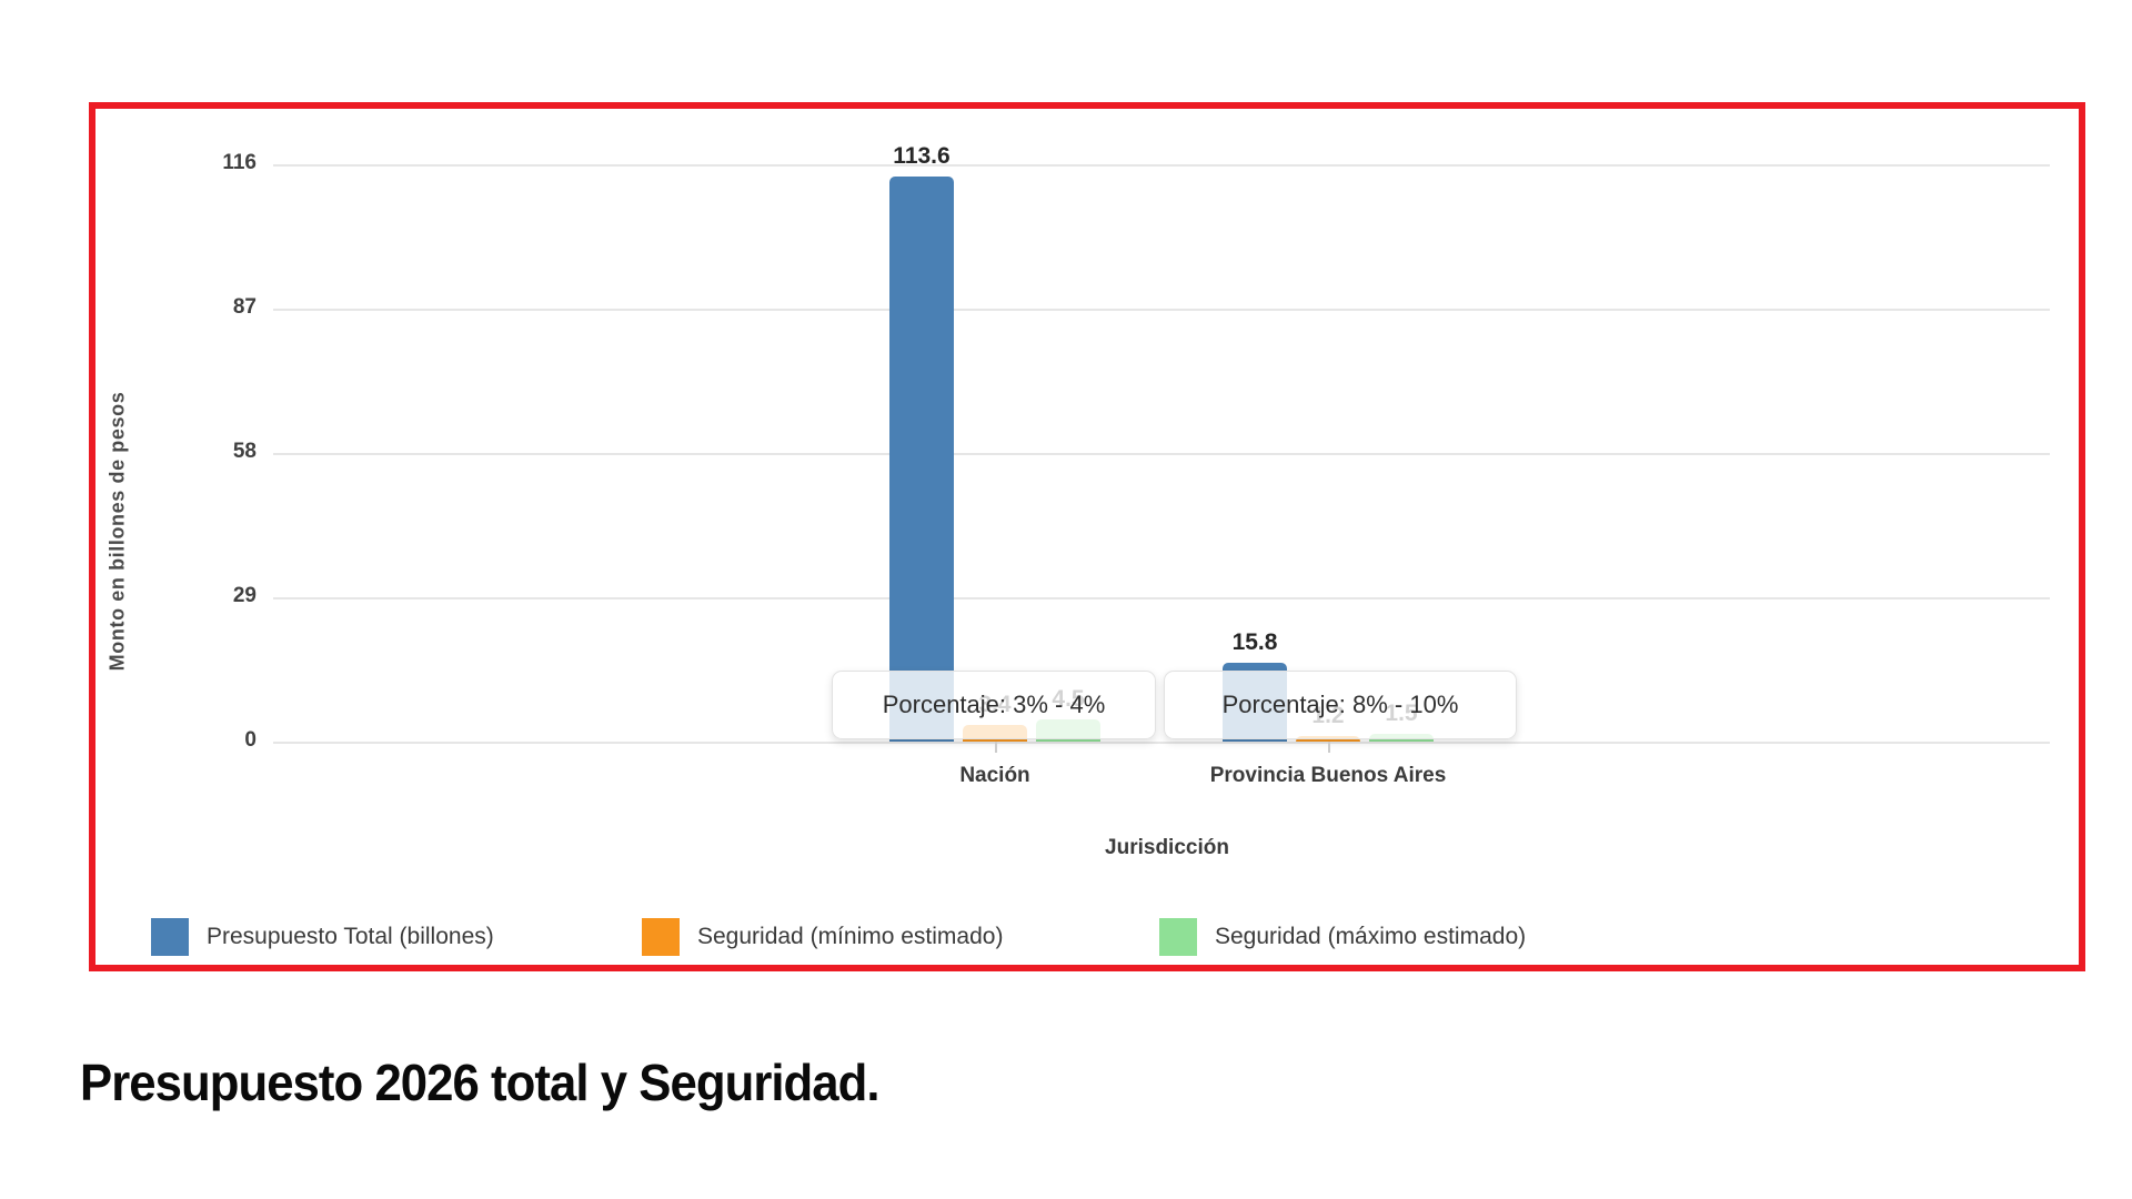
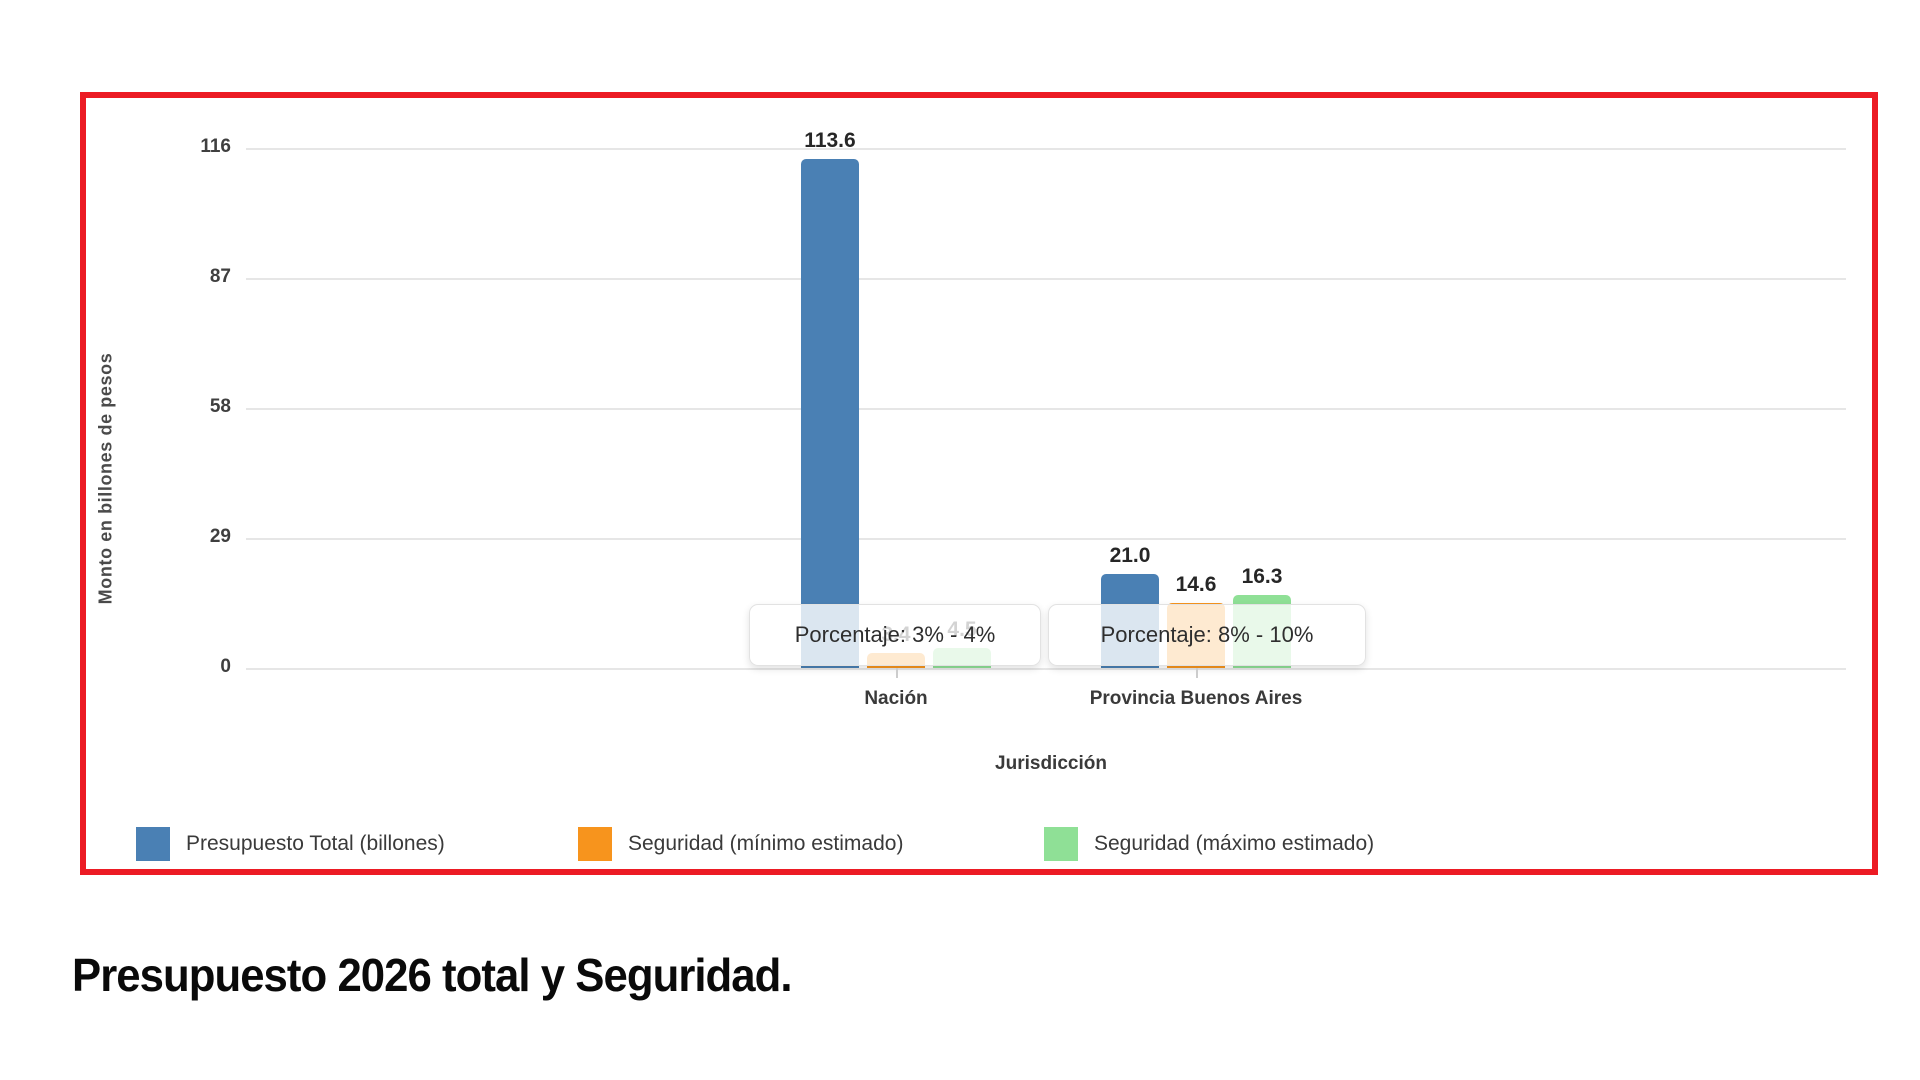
Presupuesto Total (billones)/Provincia Buenos Aires: 15.8 -> 21.0
Seguridad (mínimo estimado)/Provincia Buenos Aires: 1.2 -> 14.6
Seguridad (máximo estimado)/Provincia Buenos Aires: 1.5 -> 16.3
